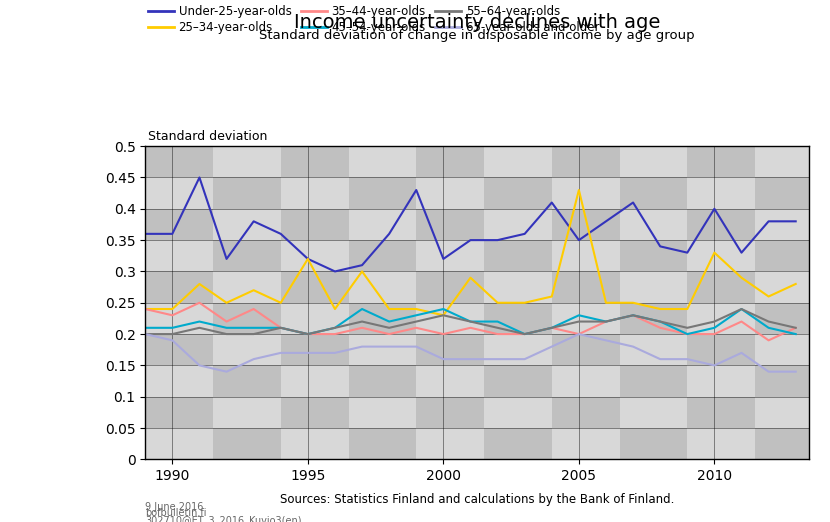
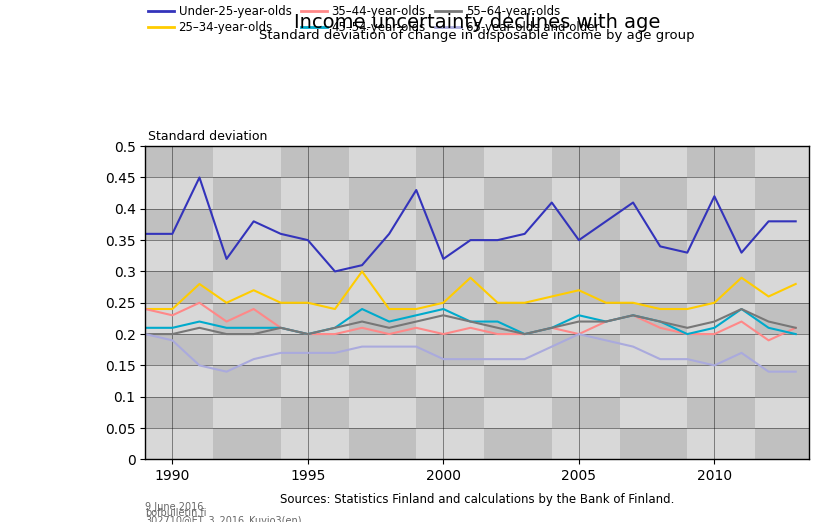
Under-25-year-olds/1995: 0.32 -> 0.35
25–34-year-olds/1995: 0.32 -> 0.25
25–34-year-olds/2000: 0.23 -> 0.25
25–34-year-olds/2005: 0.43 -> 0.27
Under-25-year-olds/2010: 0.40 -> 0.42
25–34-year-olds/2010: 0.33 -> 0.25
